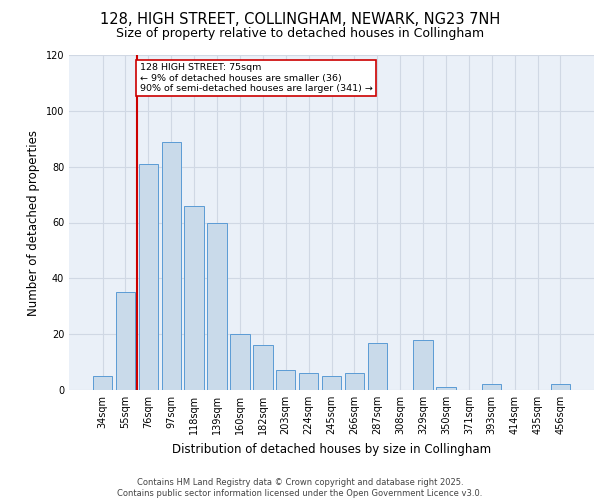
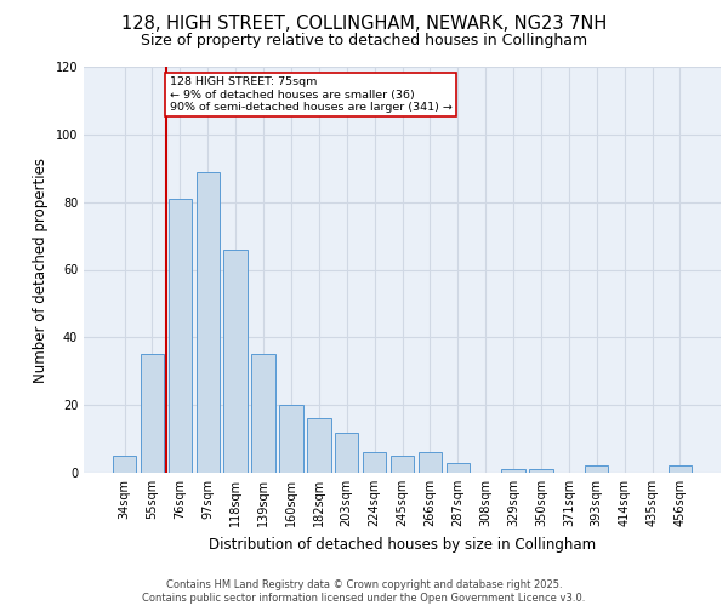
139sqm: 60 -> 35
203sqm: 7 -> 12
287sqm: 17 -> 3
329sqm: 18 -> 1
